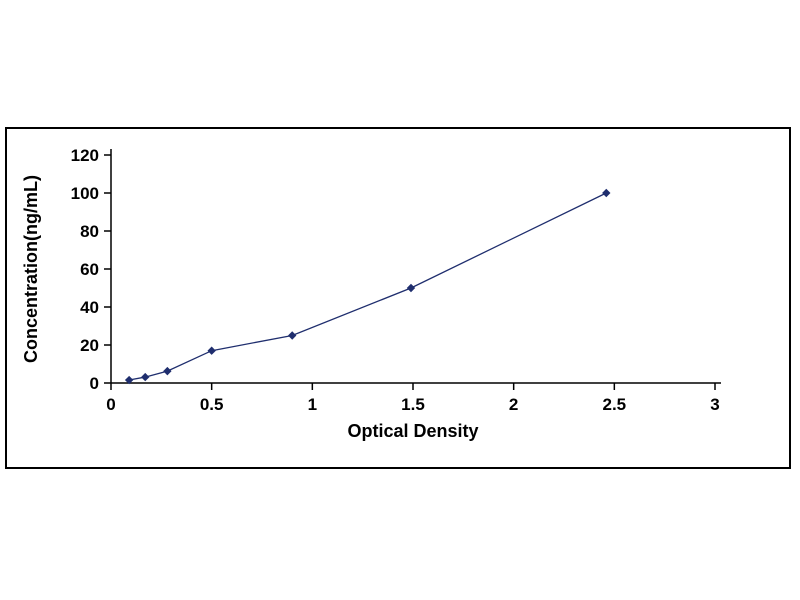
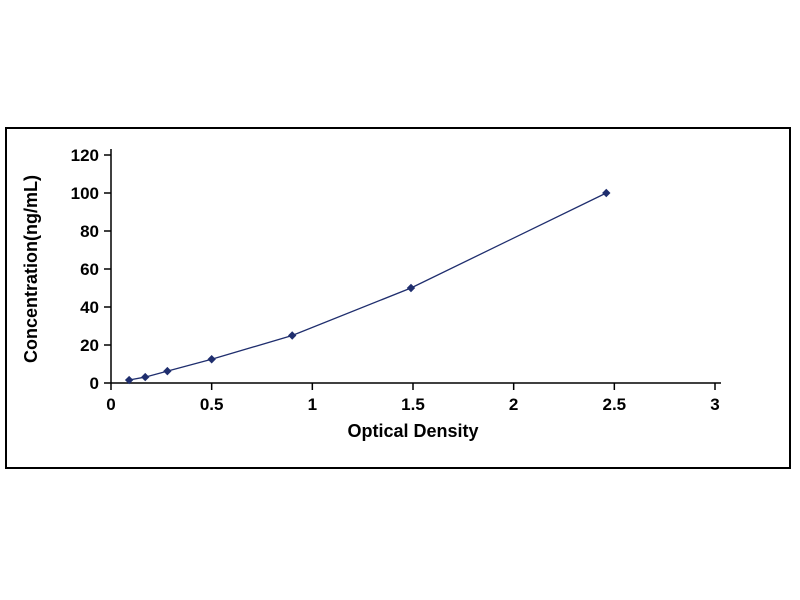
0.5: 17 -> 12
